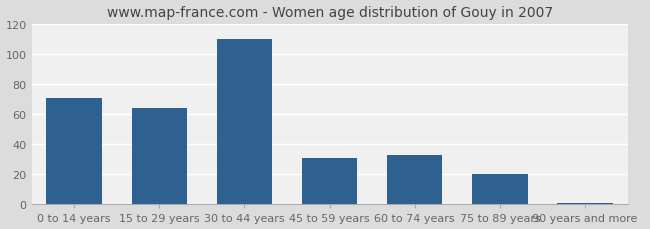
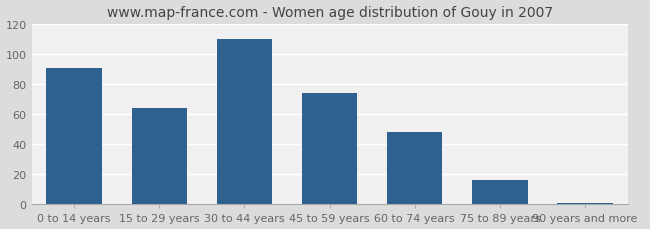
0 to 14 years: 71 -> 91
45 to 59 years: 31 -> 74
60 to 74 years: 33 -> 48
75 to 89 years: 20 -> 16
